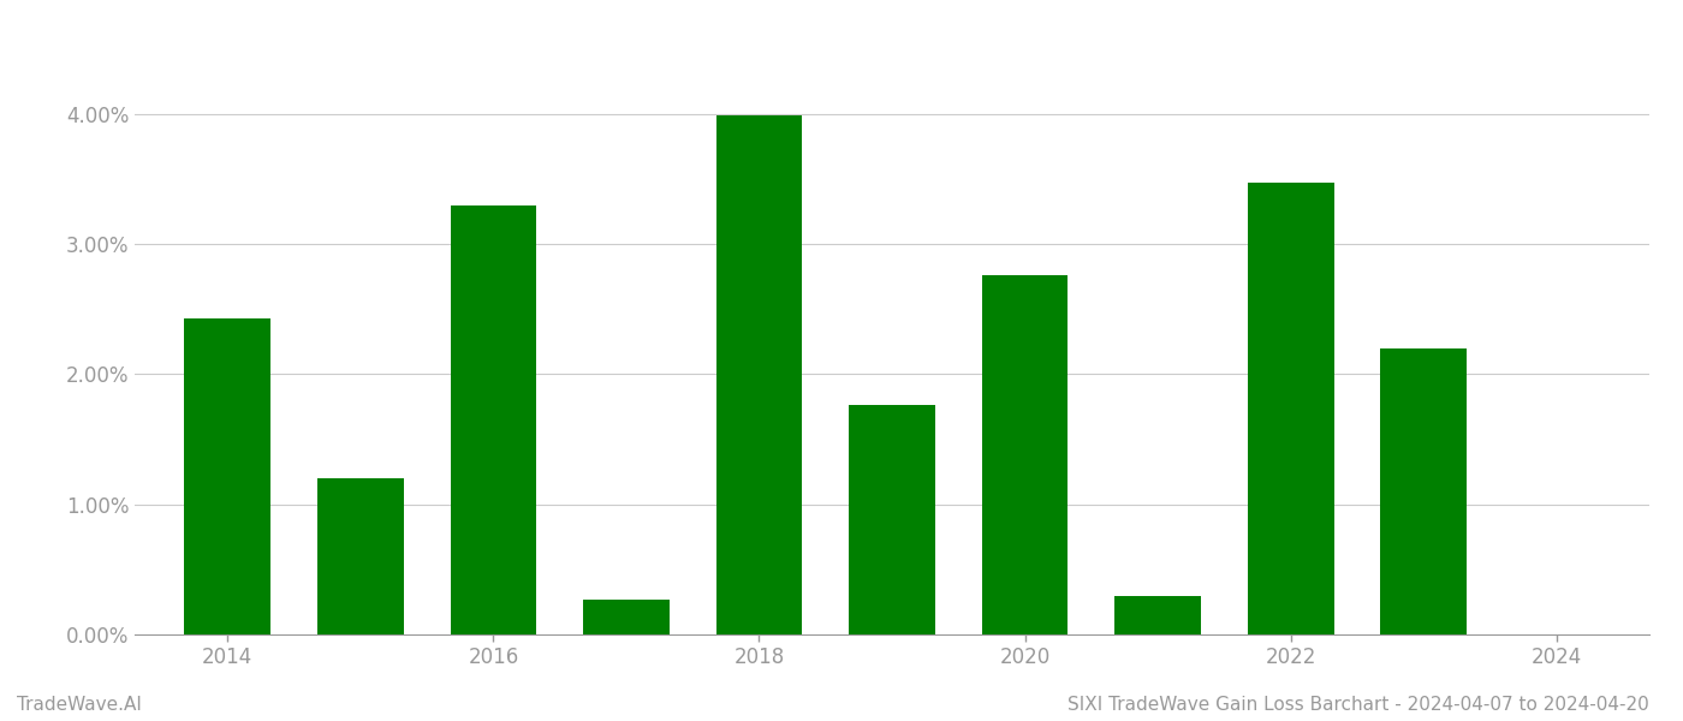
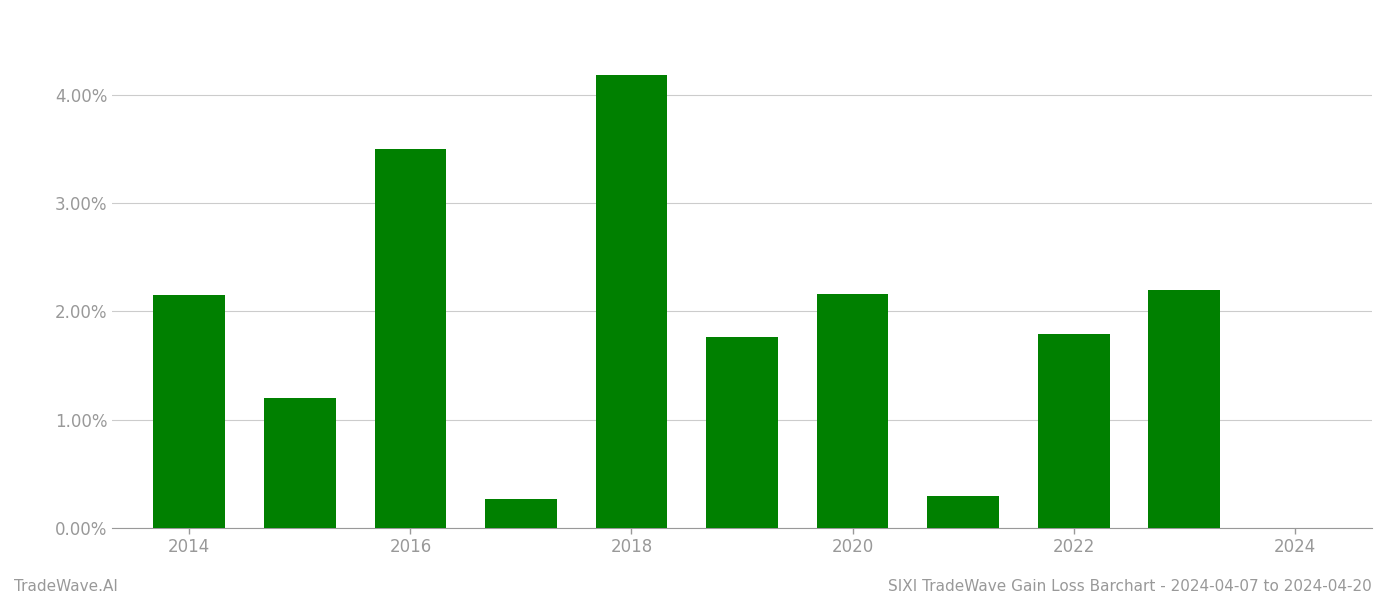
2014: 2.43% -> 2.15%
2016: 3.30% -> 3.50%
2018: 3.99% -> 4.18%
2020: 2.76% -> 2.16%
2022: 3.47% -> 1.79%
